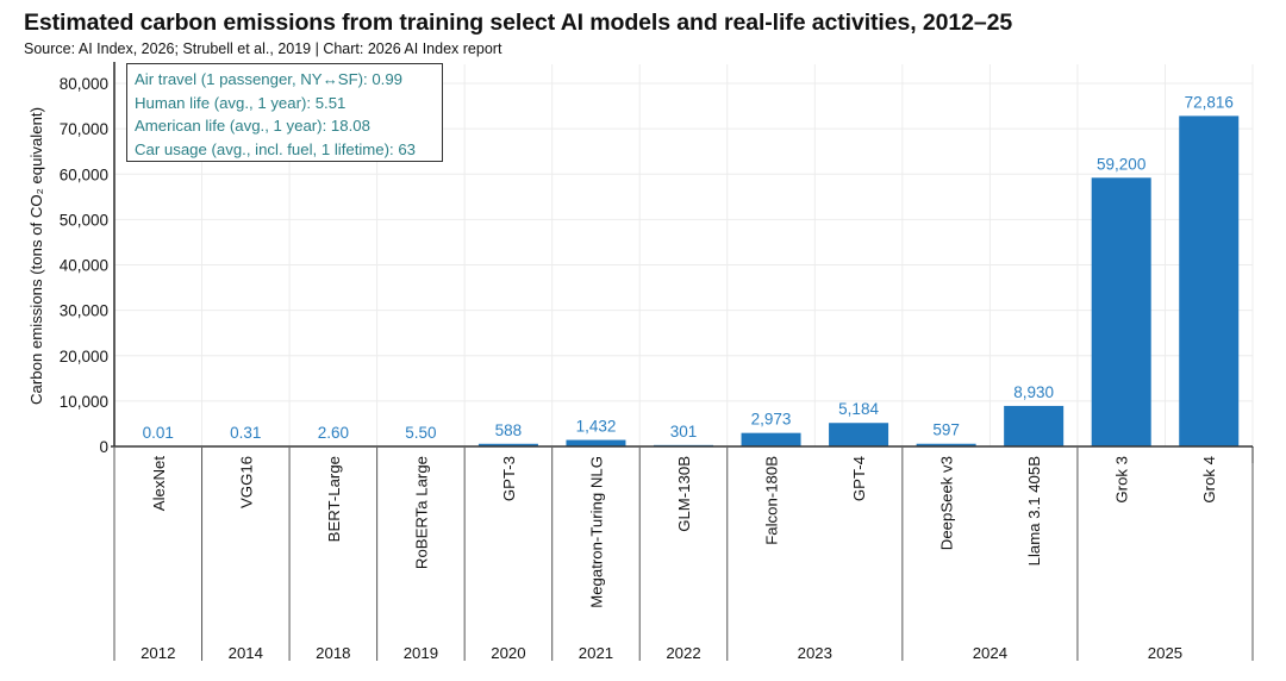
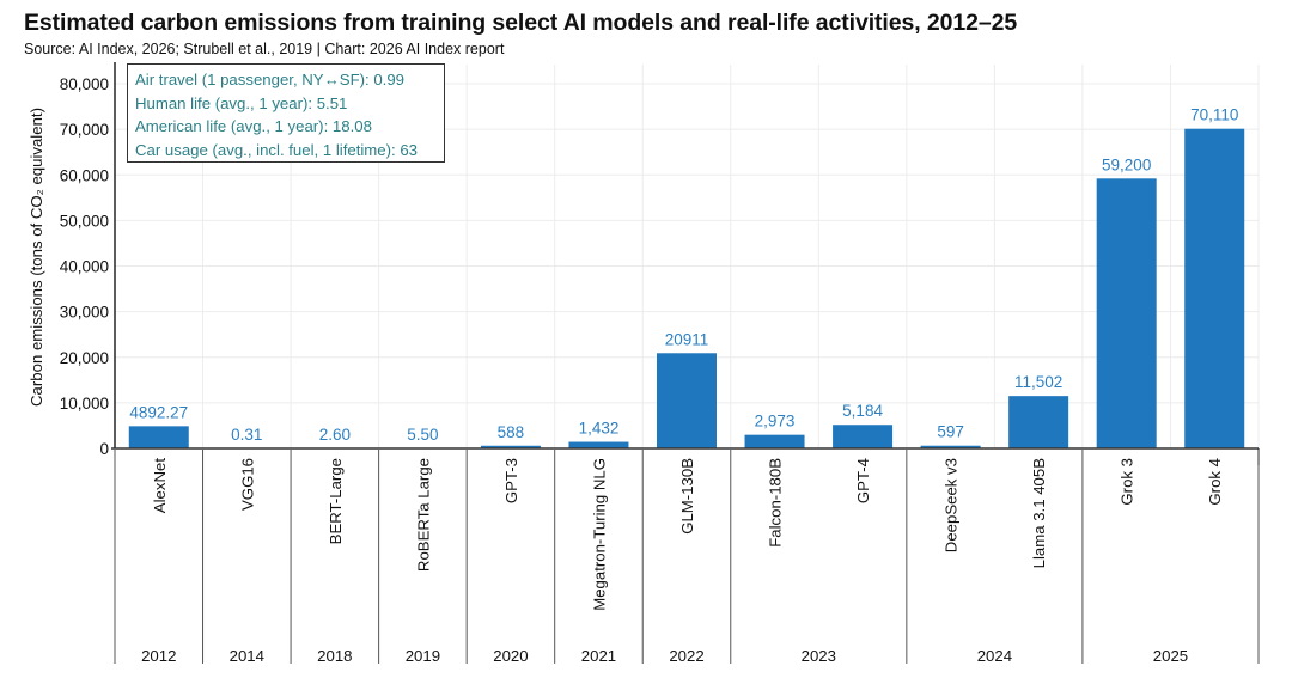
AlexNet: 0.01 -> 4892.27
GLM-130B: 301 -> 20911
Llama 3.1 405B: 8,930 -> 11,502
Grok 4: 72,816 -> 70,110
